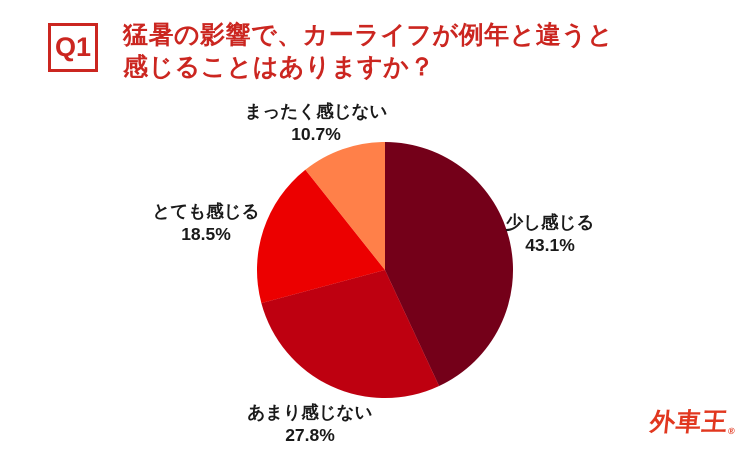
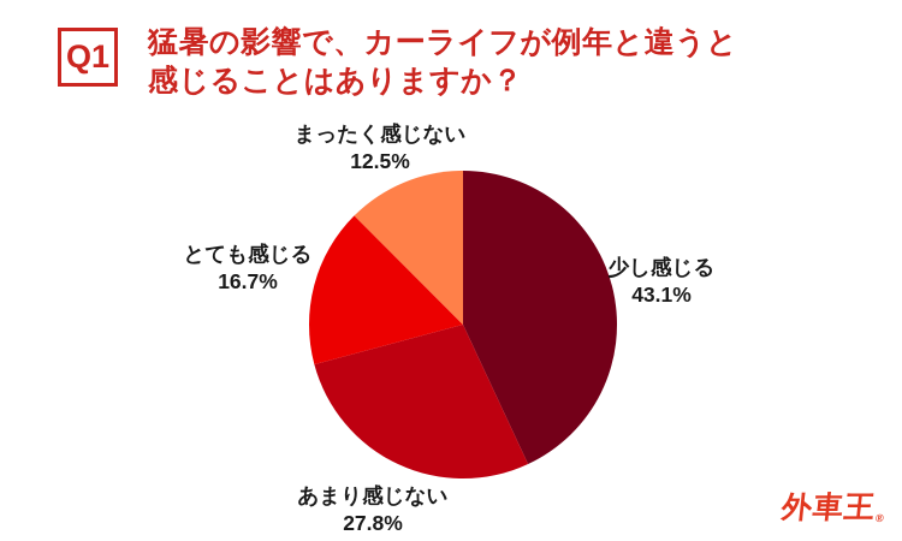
とても感じる: 18.5% -> 16.7%
まったく感じない: 10.7% -> 12.5%
